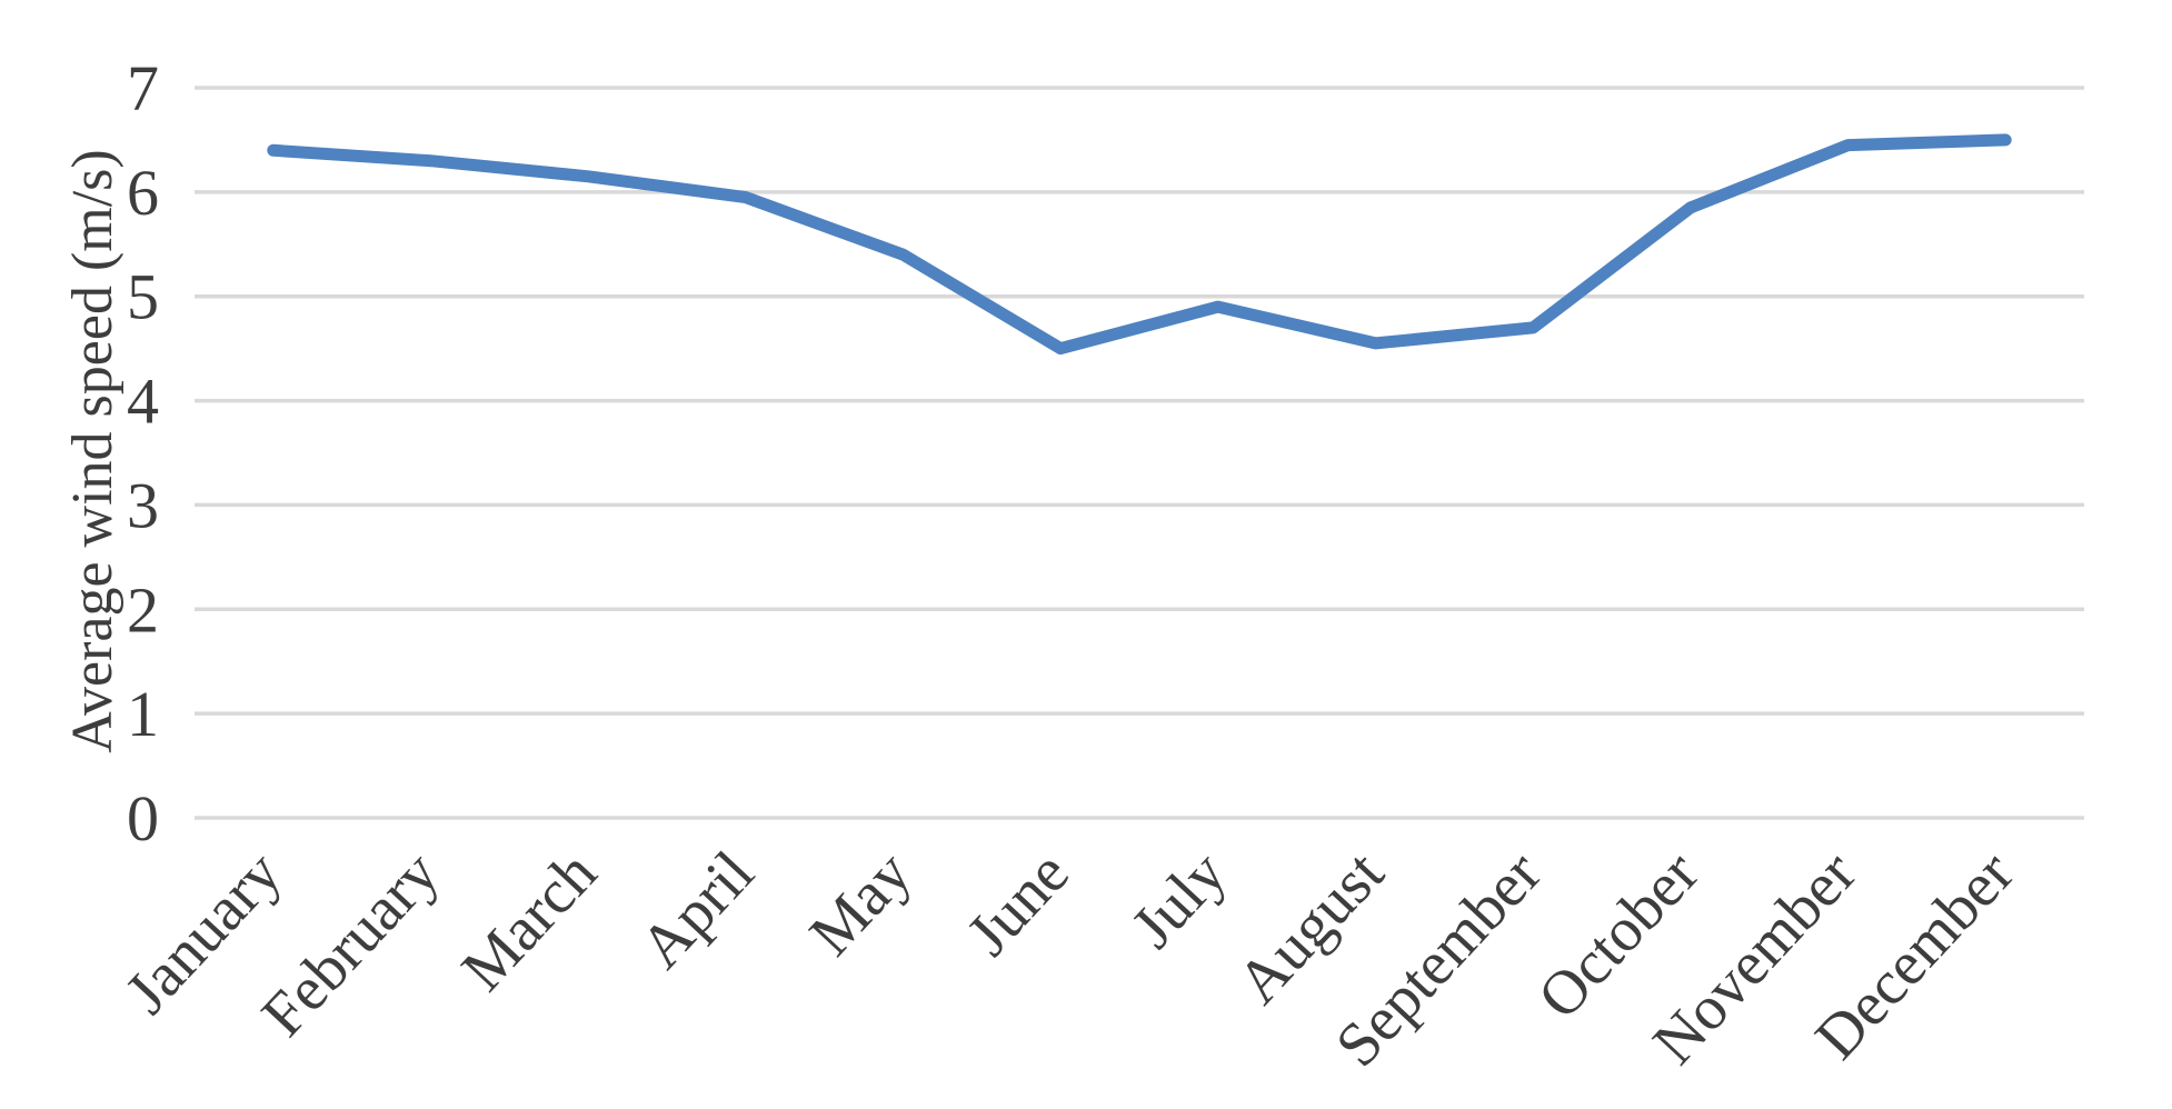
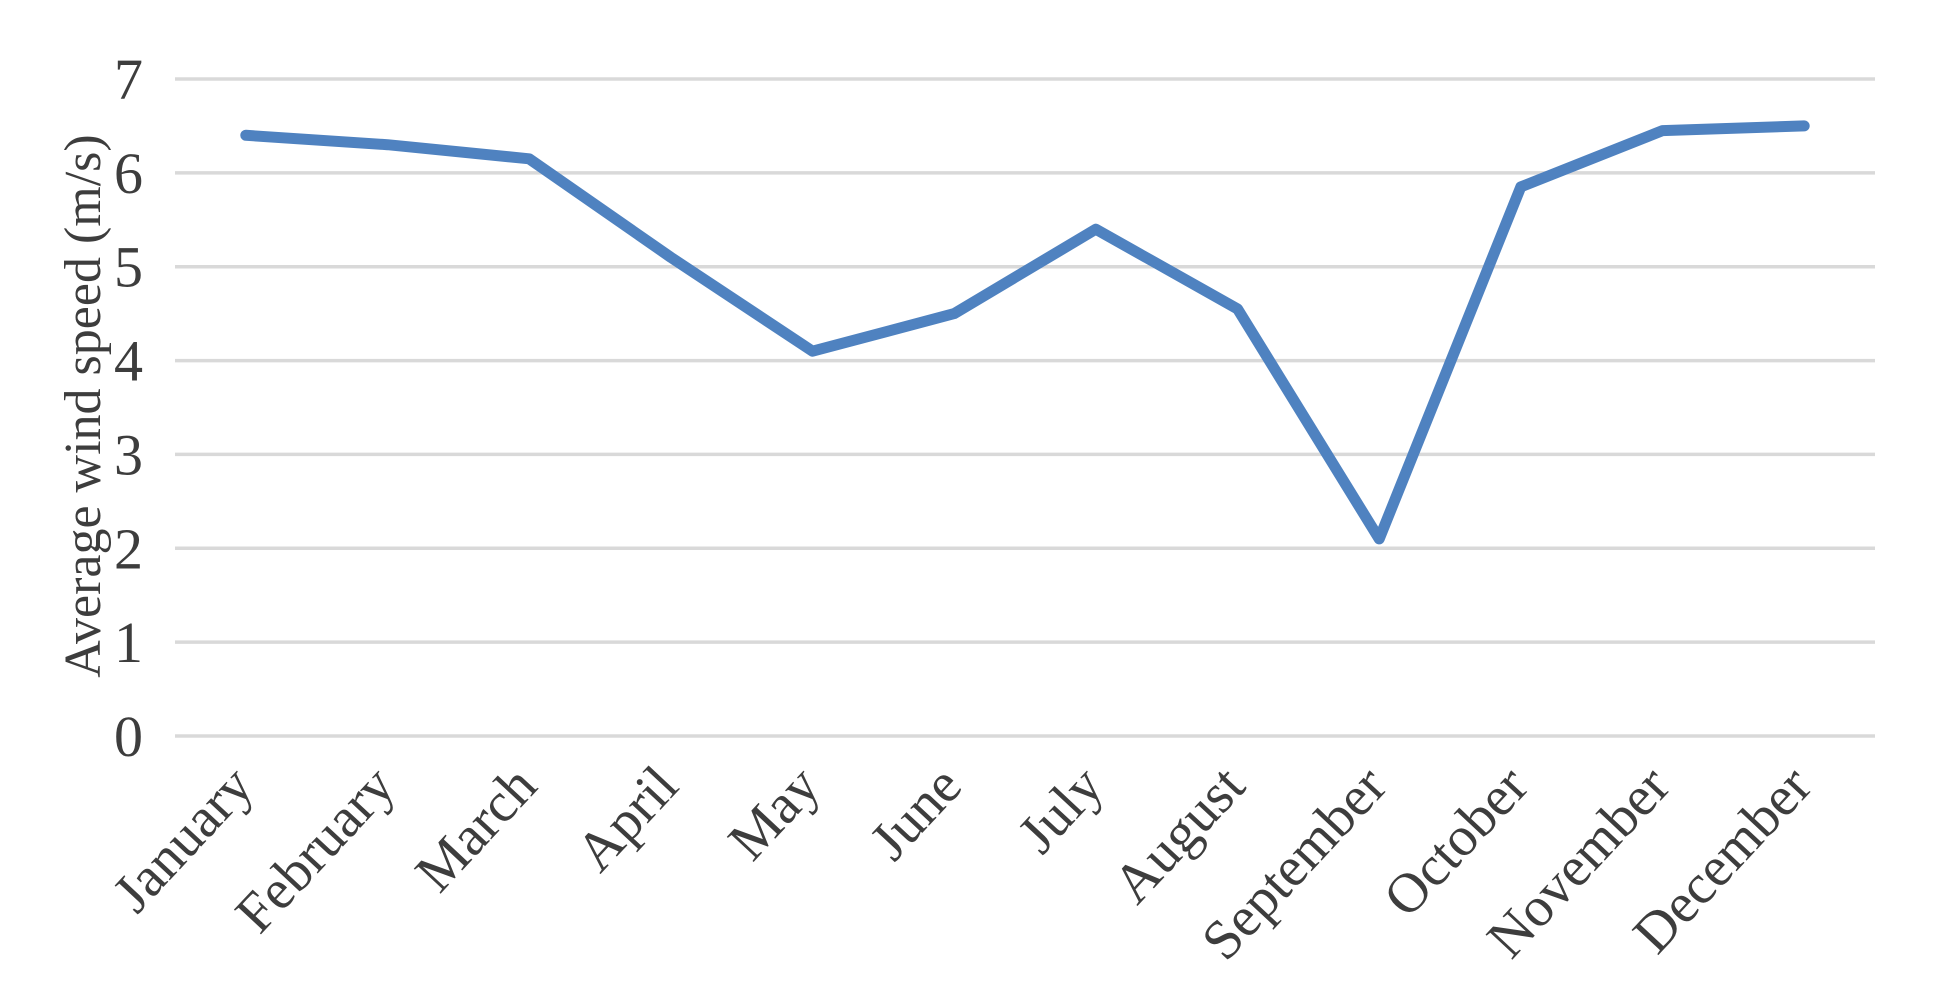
April: 6.0 -> 5.1
May: 5.4 -> 4.1
July: 4.9 -> 5.4
September: 4.7 -> 2.1
